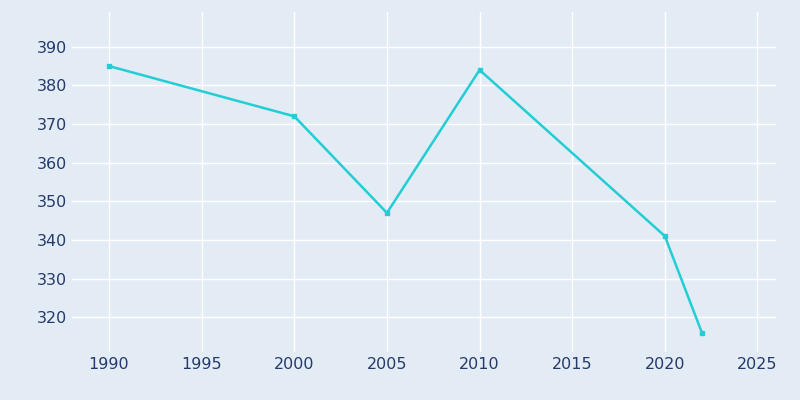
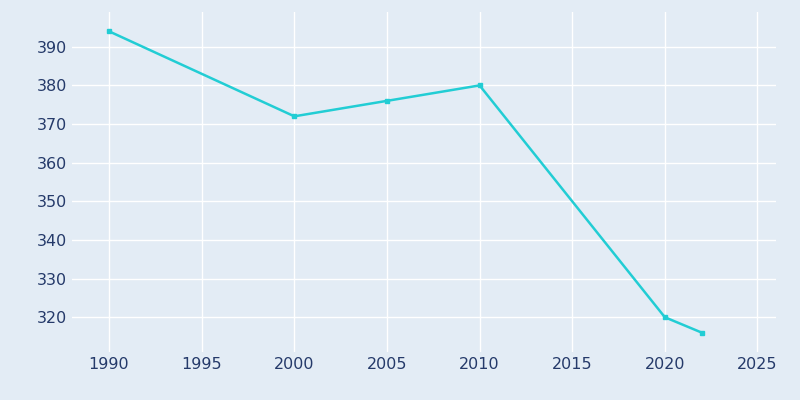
1990: 385 -> 394
2005: 347 -> 376
2010: 384 -> 380
2020: 341 -> 320
